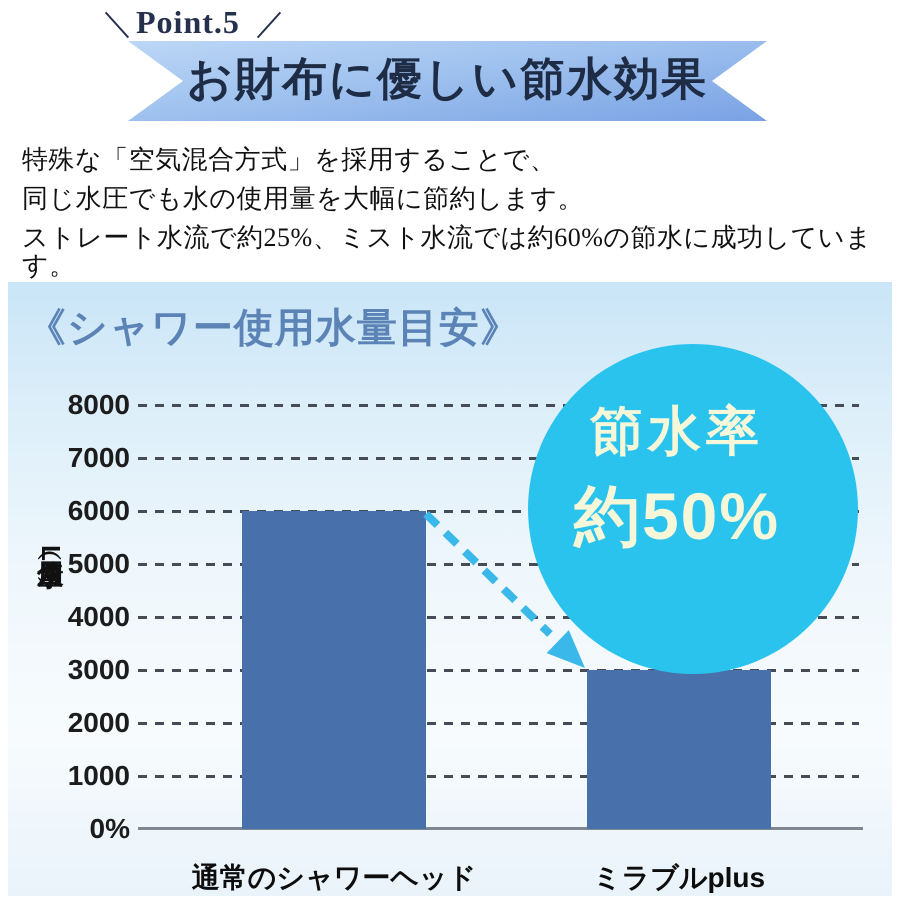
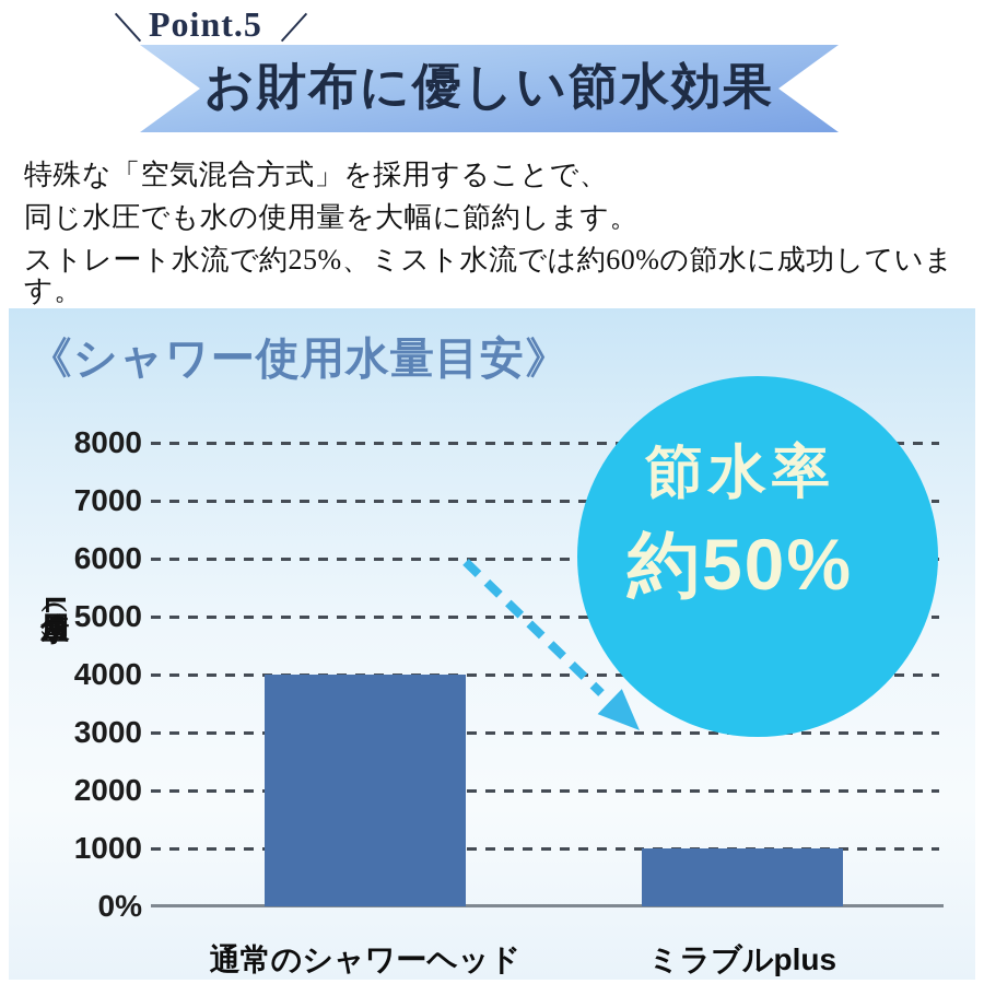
通常のシャワーヘッド: 6000 -> 4000
ミラブルplus: 3000 -> 1000
